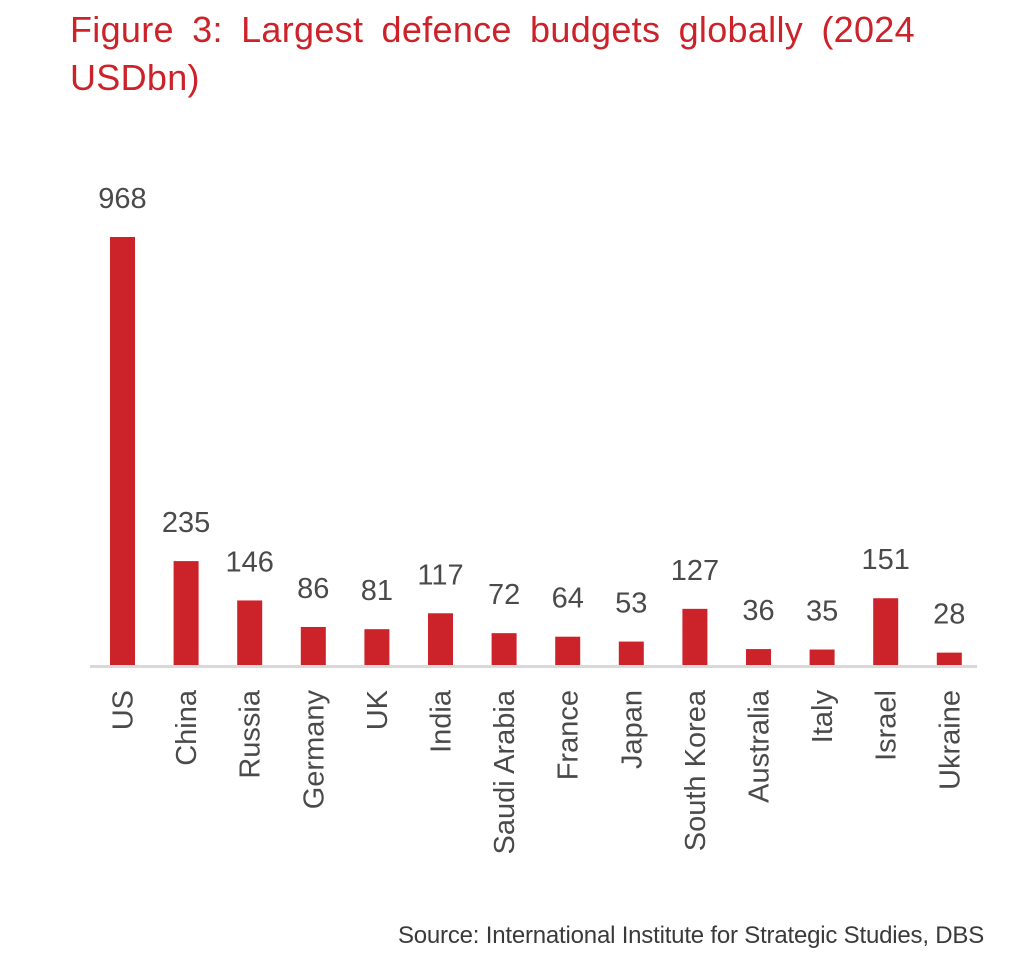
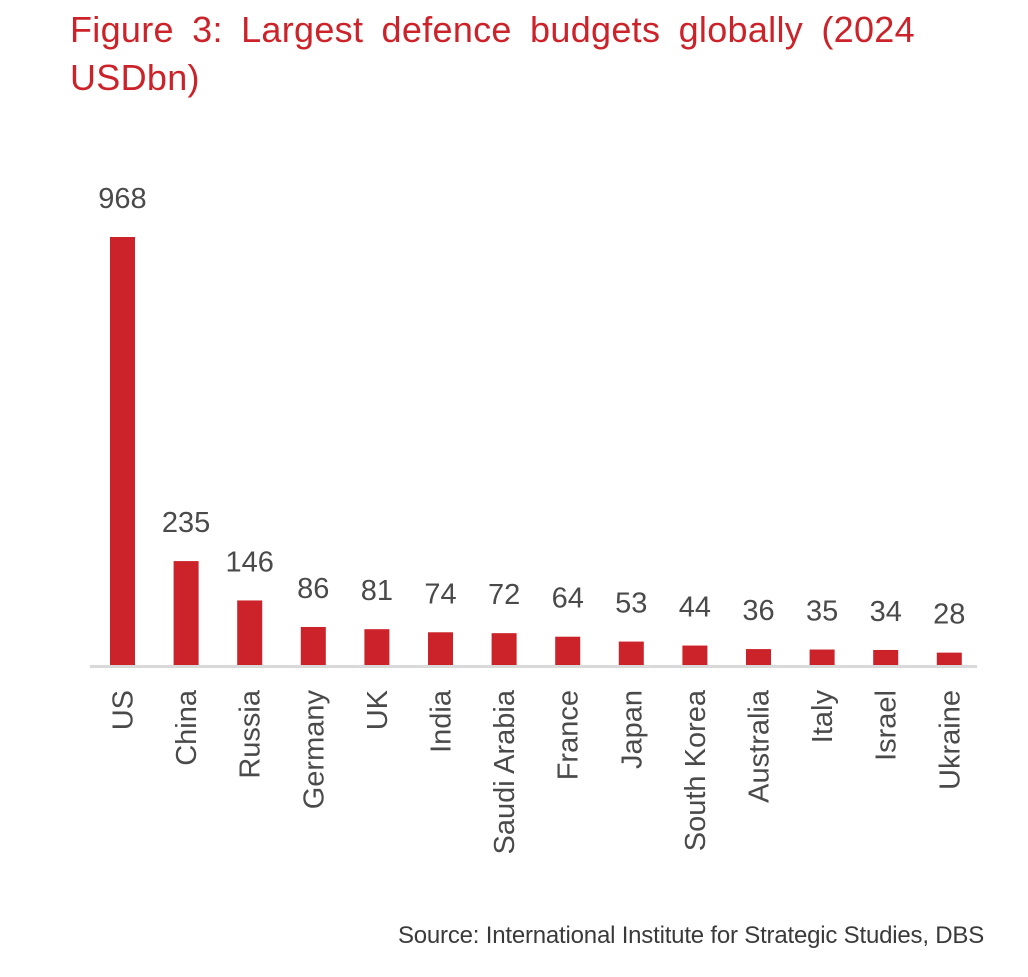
India: 117 -> 74
South Korea: 127 -> 44
Israel: 151 -> 34
